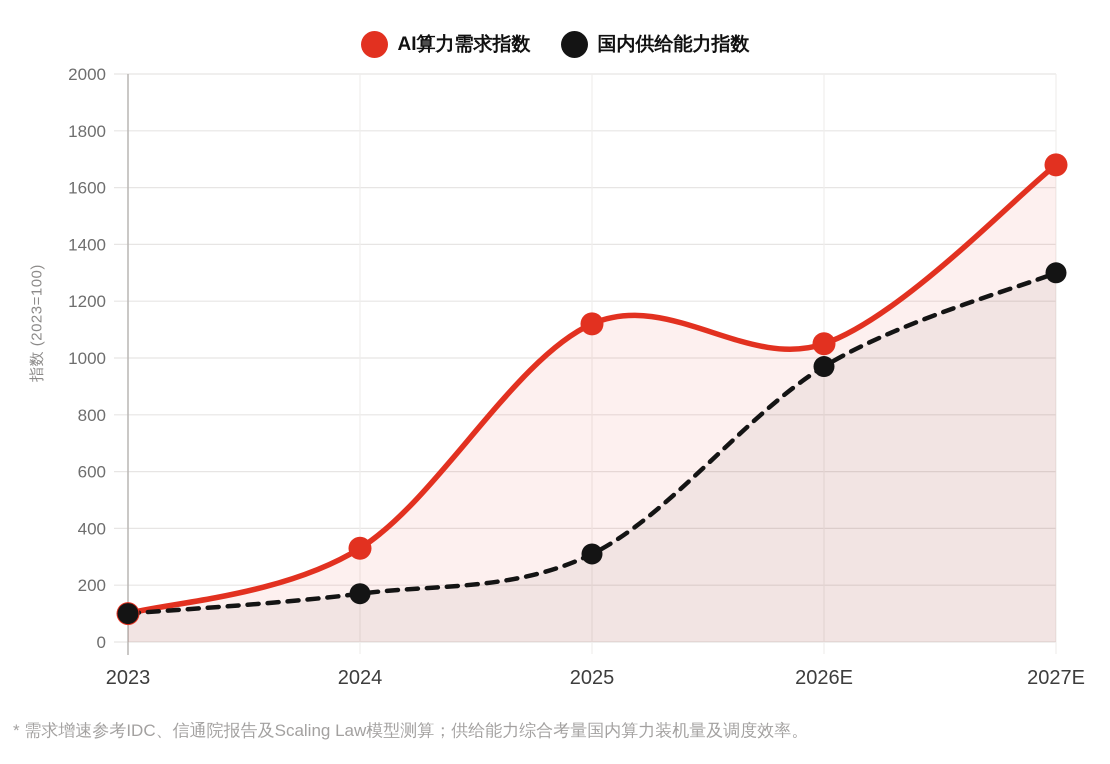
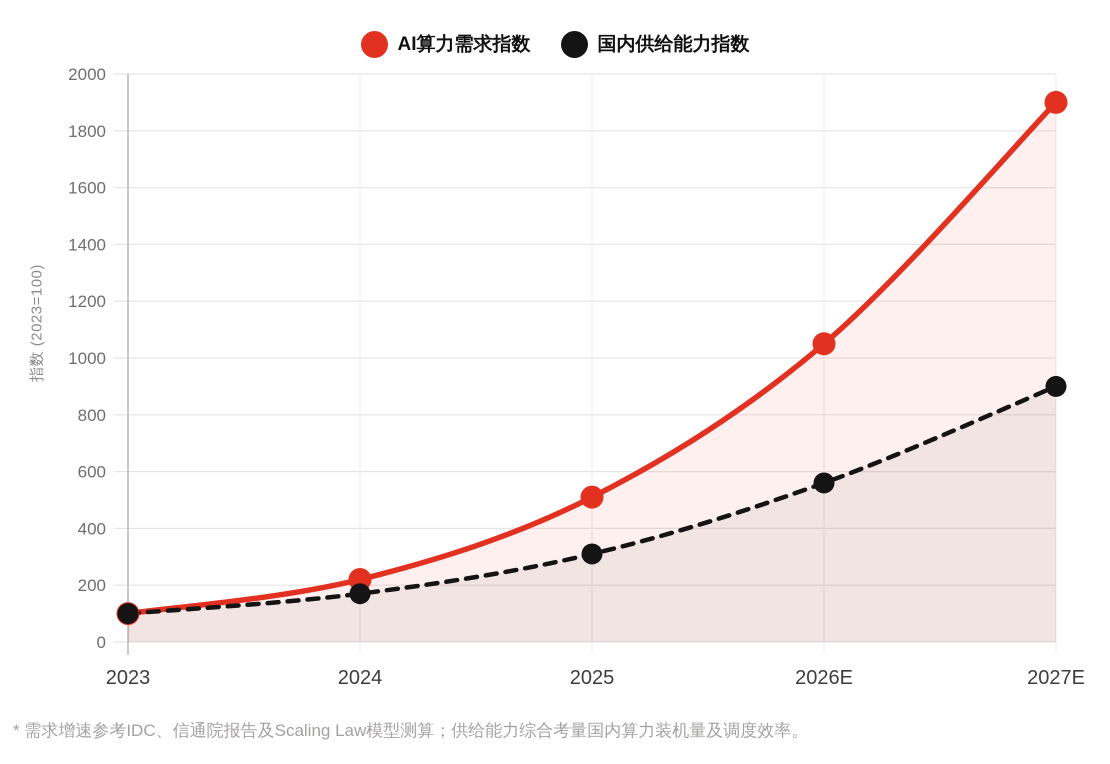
AI算力需求指数/2024: 330 -> 220
AI算力需求指数/2025: 1120 -> 510
国内供给能力指数/2026E: 970 -> 560
AI算力需求指数/2027E: 1680 -> 1900
国内供给能力指数/2027E: 1300 -> 900
